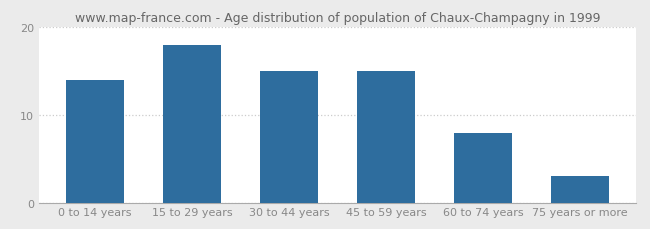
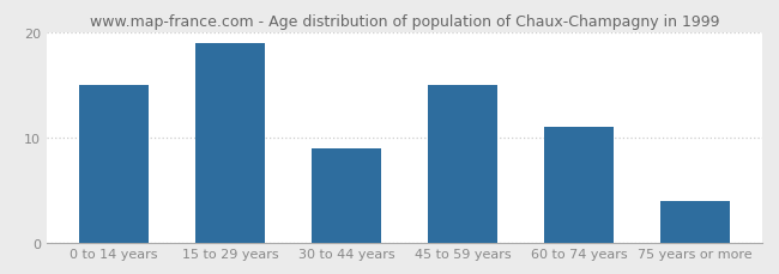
0 to 14 years: 14 -> 15
15 to 29 years: 18 -> 19
30 to 44 years: 15 -> 9
60 to 74 years: 8 -> 11
75 years or more: 3 -> 4
